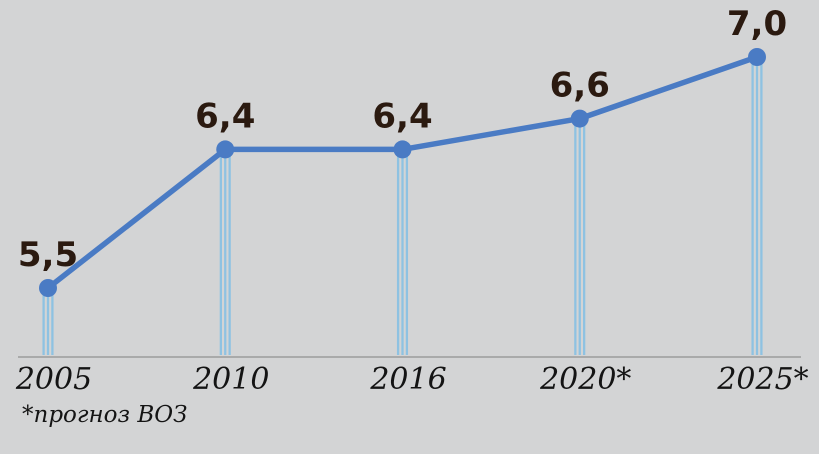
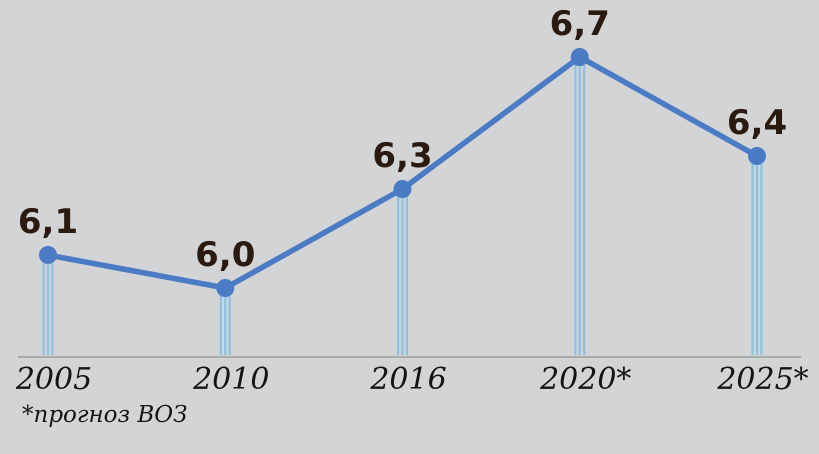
2005: 5,5 -> 6,1
2010: 6,4 -> 6,0
2016: 6,4 -> 6,3
2020*: 6,6 -> 6,7
2025*: 7,0 -> 6,4
